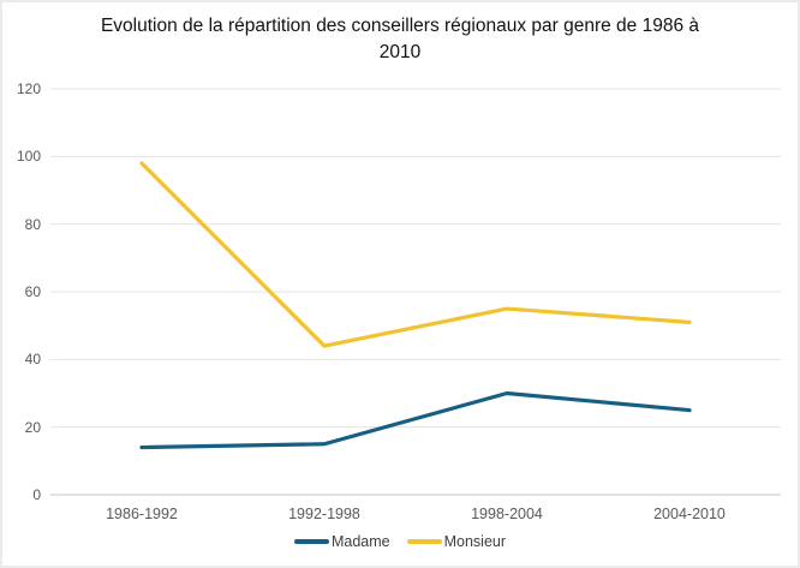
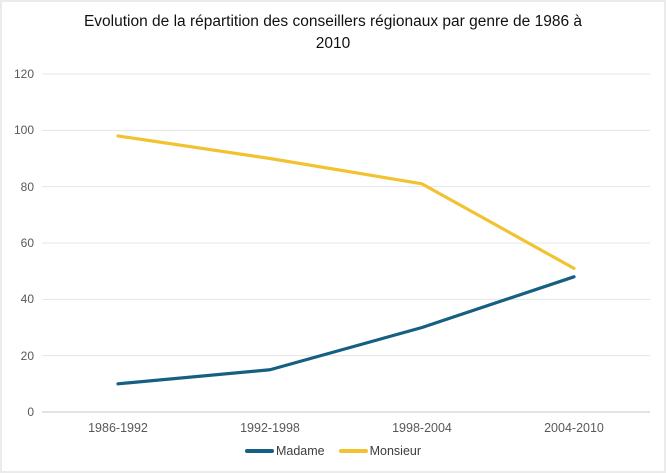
Madame/1986-1992: 14 -> 10
Monsieur/1992-1998: 44 -> 90
Monsieur/1998-2004: 55 -> 81
Madame/2004-2010: 25 -> 48
